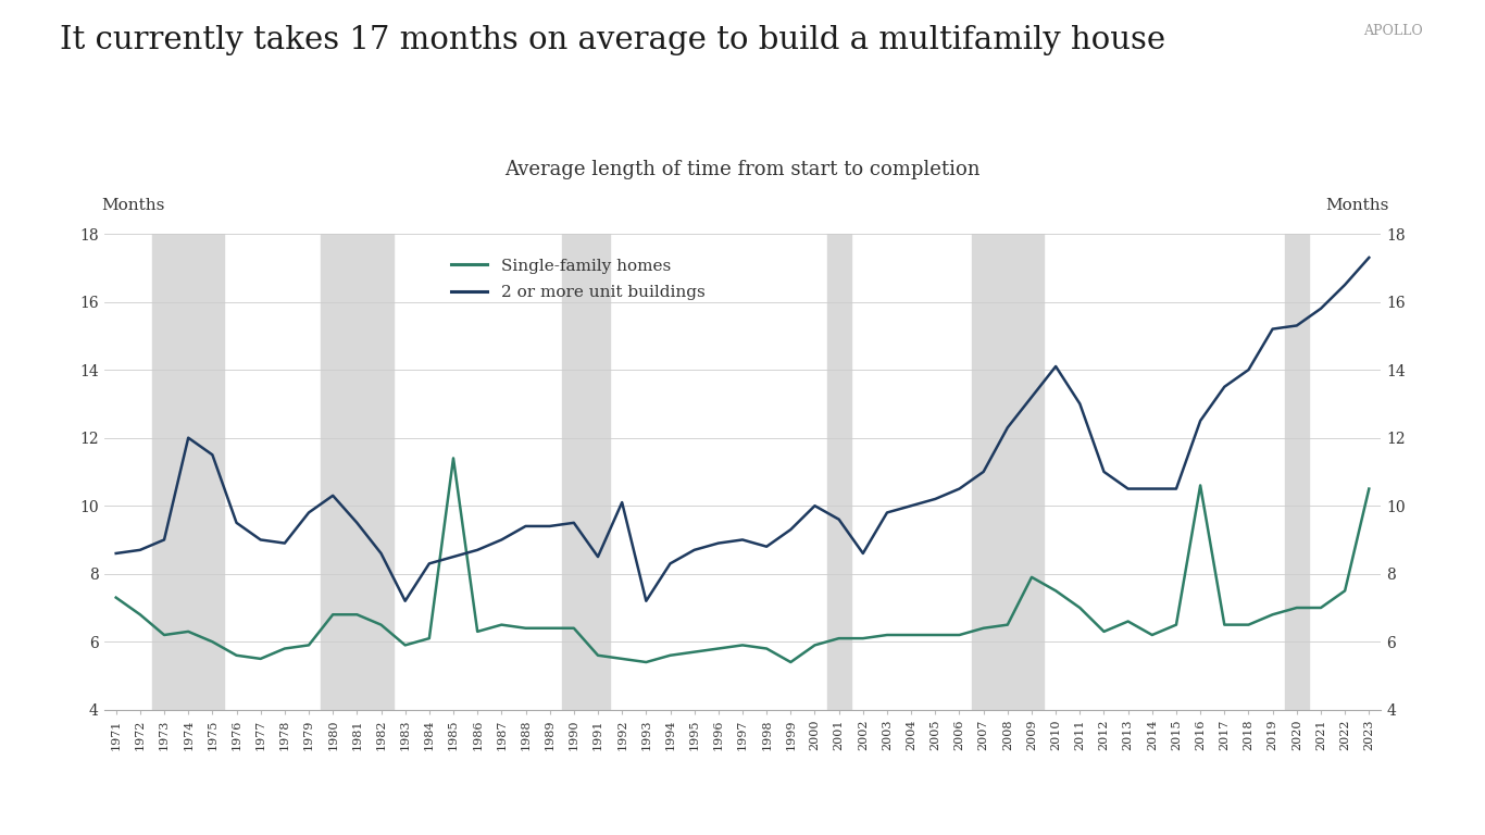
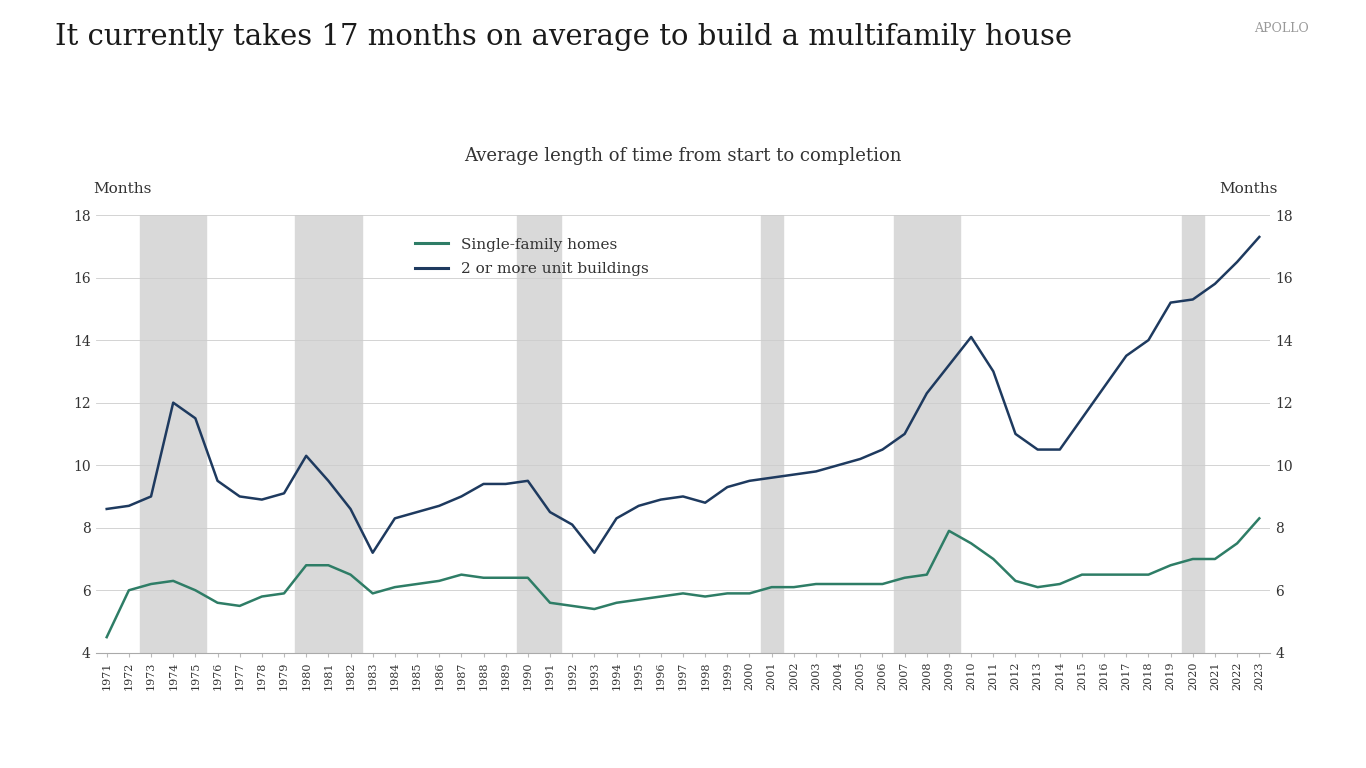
Single-family homes/1971: 7.3 -> 4.5
Single-family homes/1972: 6.8 -> 6.0
2 or more unit buildings/1979: 9.8 -> 9.1
Single-family homes/1985: 11.4 -> 6.2
2 or more unit buildings/1992: 10.1 -> 8.1
Single-family homes/1999: 5.4 -> 5.9
2 or more unit buildings/2000: 10.0 -> 9.5
2 or more unit buildings/2002: 8.6 -> 9.7
Single-family homes/2013: 6.6 -> 6.1
2 or more unit buildings/2015: 10.5 -> 11.5
Single-family homes/2016: 10.6 -> 6.5
Single-family homes/2023: 10.5 -> 8.3
